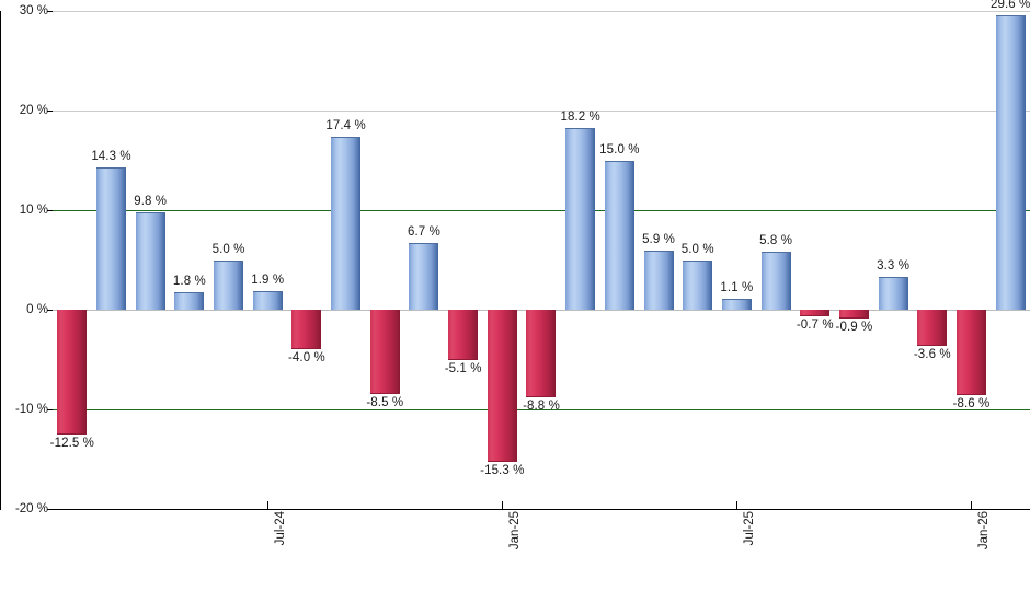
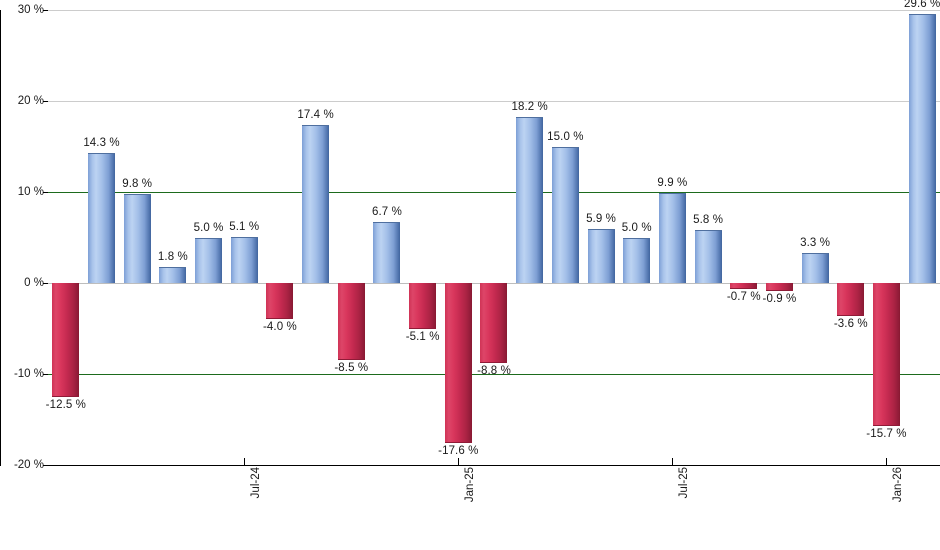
Jul-24: 1.9 -> 5.1
Jan-25: -15.3 -> -17.6
Jul-25: 1.1 -> 9.9
Jan-26: -8.6 -> -15.7
